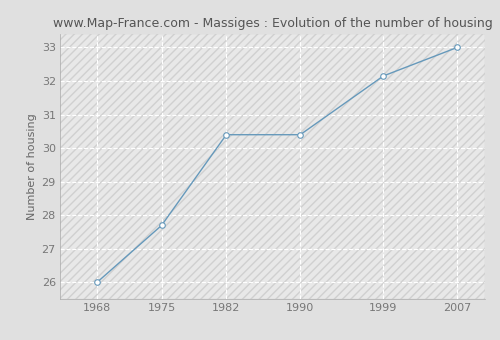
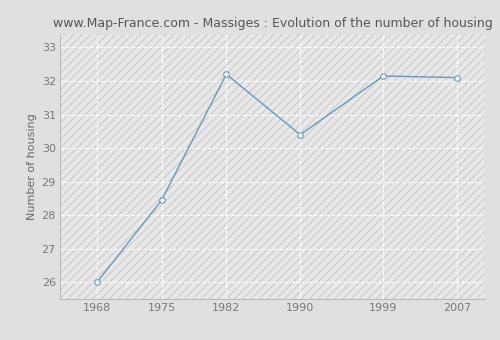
1975: 27.70 -> 28.45
1982: 30.40 -> 32.20
2007: 33.00 -> 32.10
